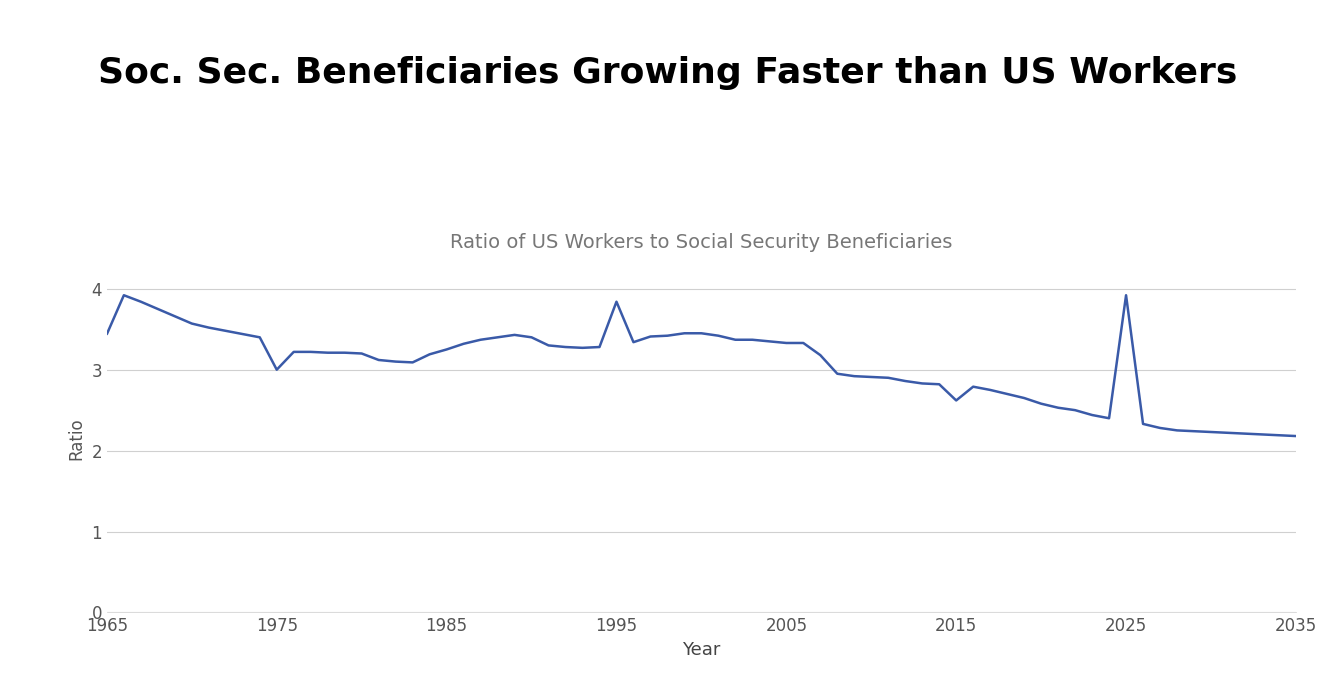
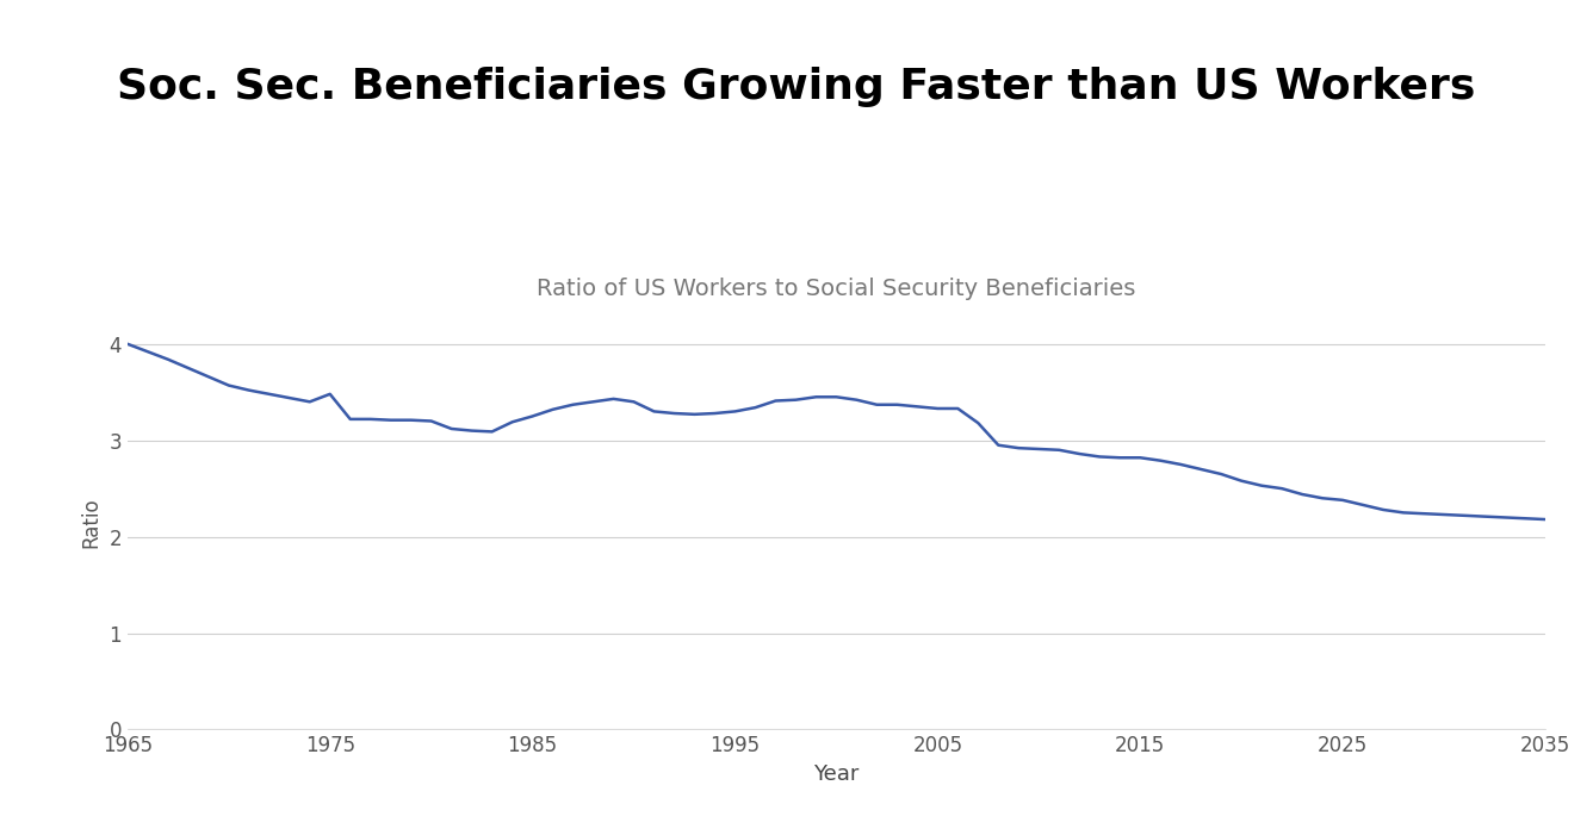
1965: 3.44 -> 4.00
1975: 3.00 -> 3.48
1995: 3.84 -> 3.30
2015: 2.62 -> 2.82
2025: 3.92 -> 2.38
